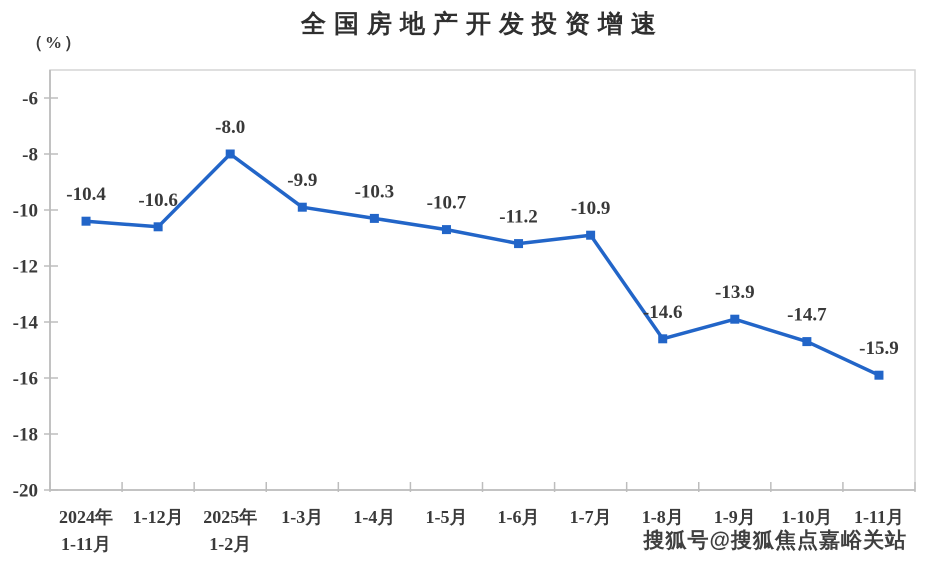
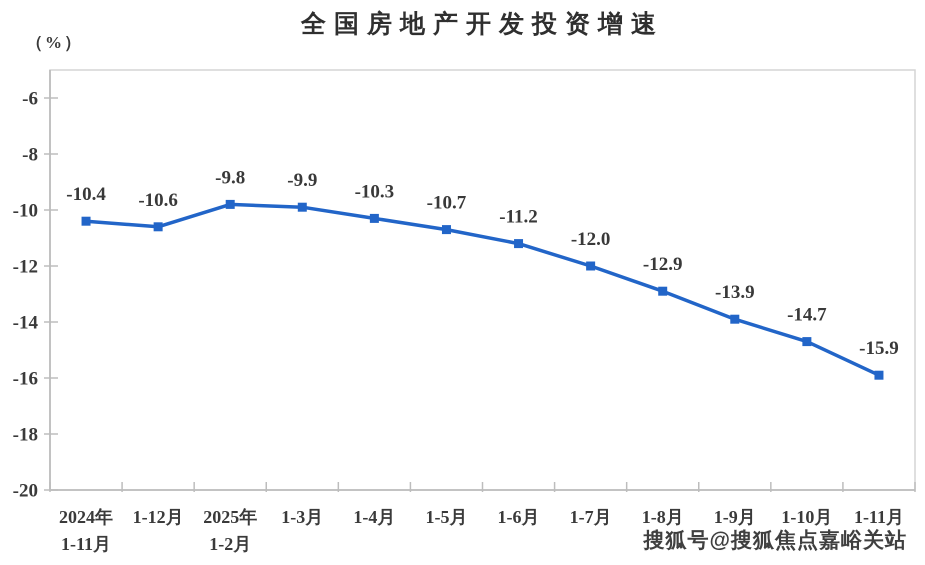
2025年 1-2月: -8.0 -> -9.8
1-7月: -10.9 -> -12.0
1-8月: -14.6 -> -12.9
